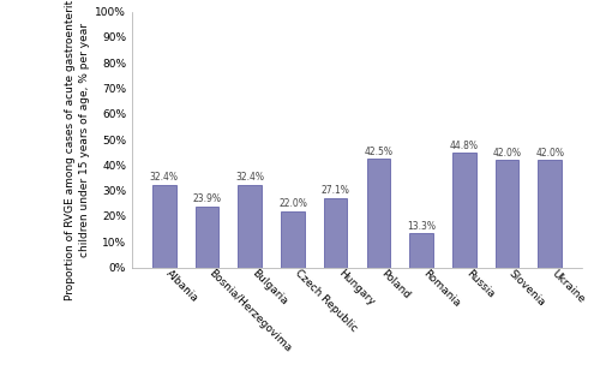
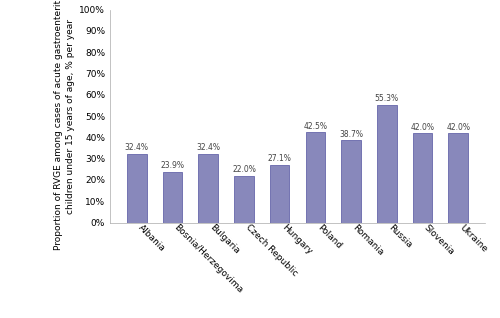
Romania: 13.3% -> 38.7%
Russia: 44.8% -> 55.3%
